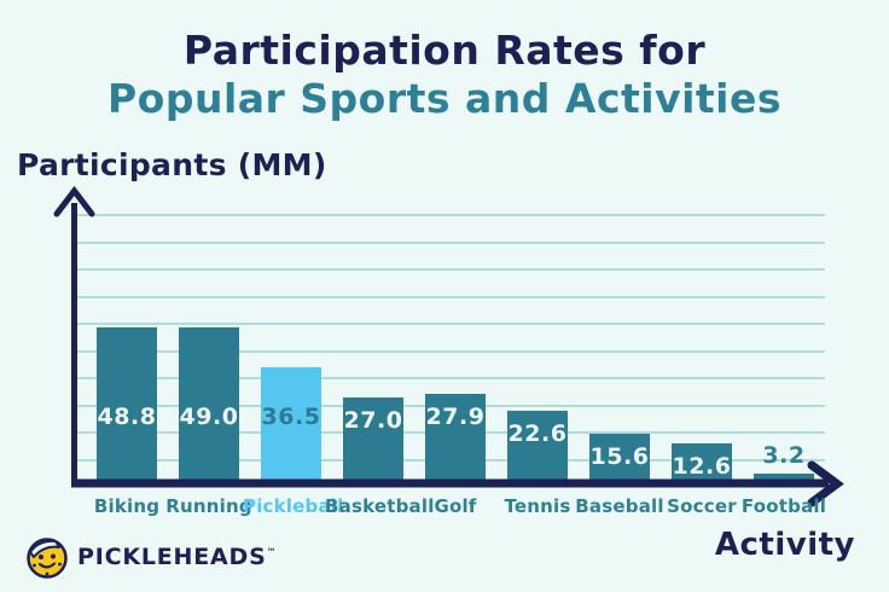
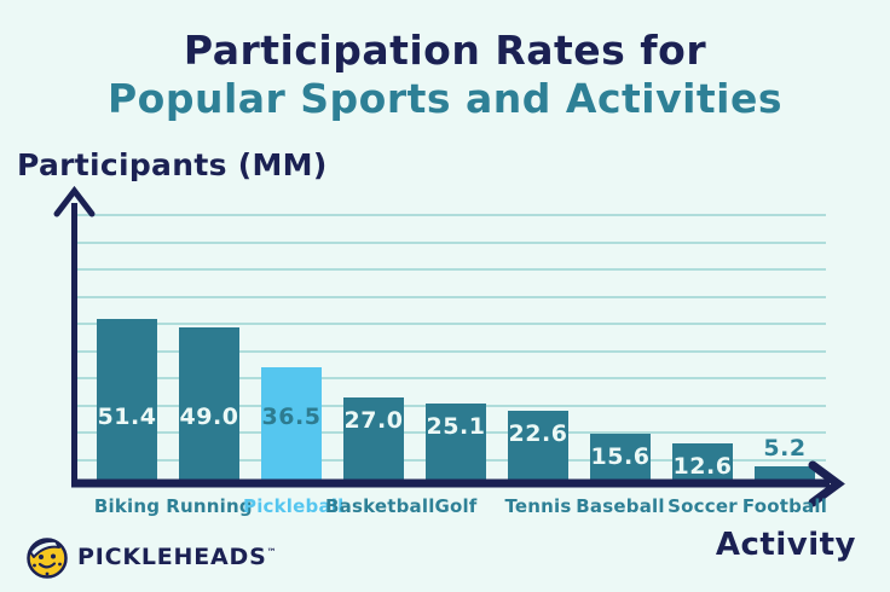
Biking: 48.8 -> 51.4
Golf: 27.9 -> 25.1
Football: 3.2 -> 5.2
